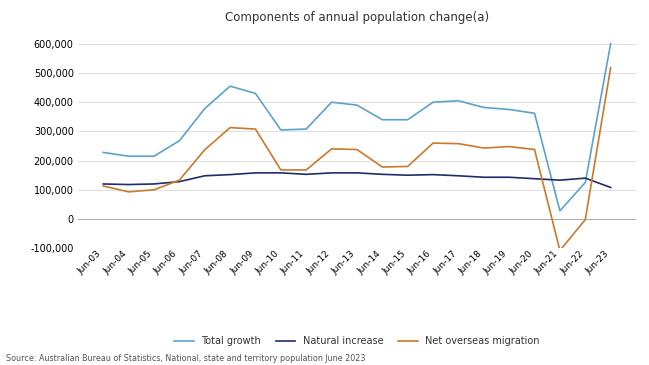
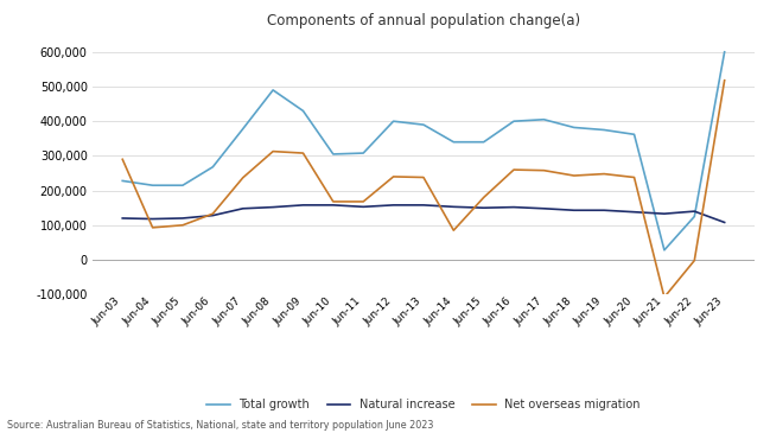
Net overseas migration/Jun-03: 113,000 -> 290,000
Total growth/Jun-08: 455,000 -> 490,000
Net overseas migration/Jun-14: 178,000 -> 85,000
